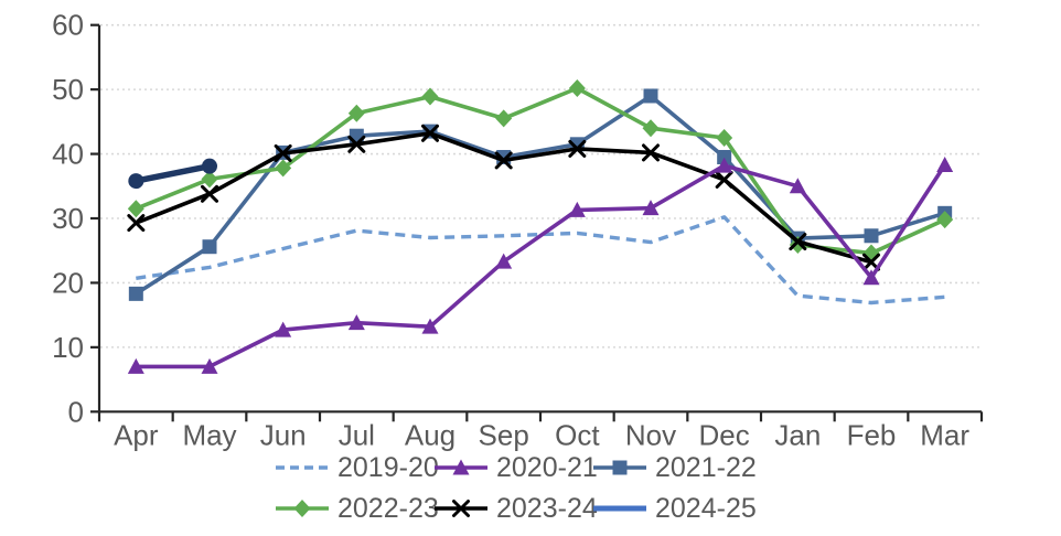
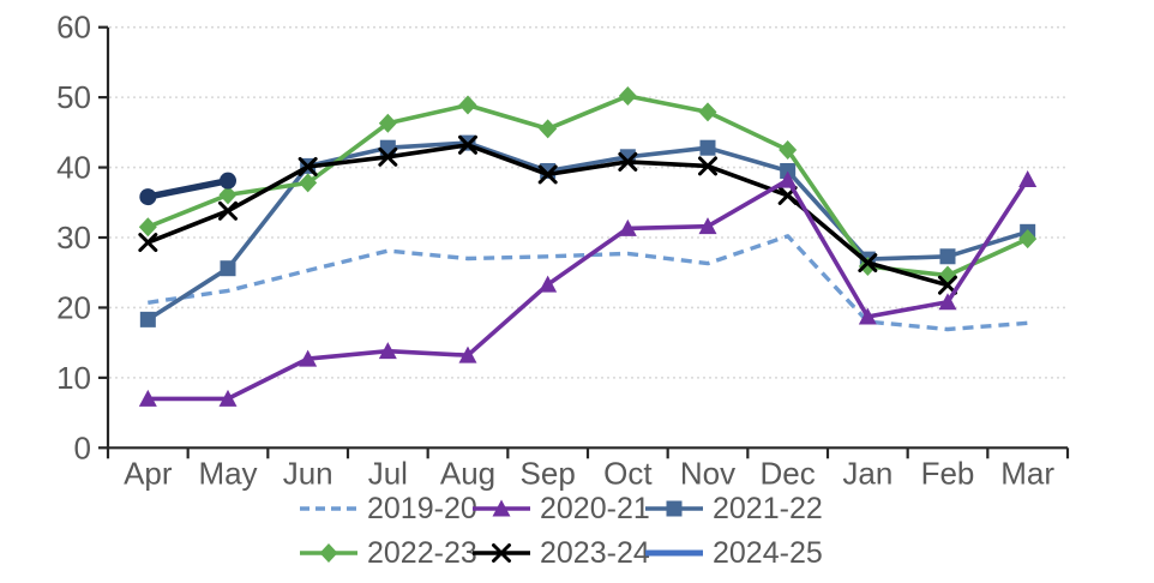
2021-22/Nov: 49 -> 43
2022-23/Nov: 44 -> 48
2020-21/Jan: 35 -> 19
